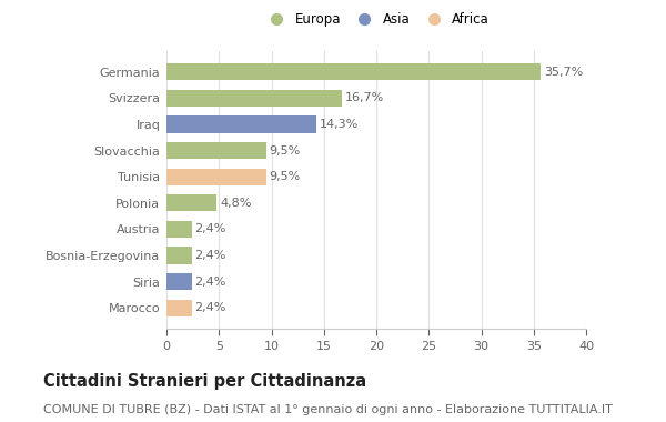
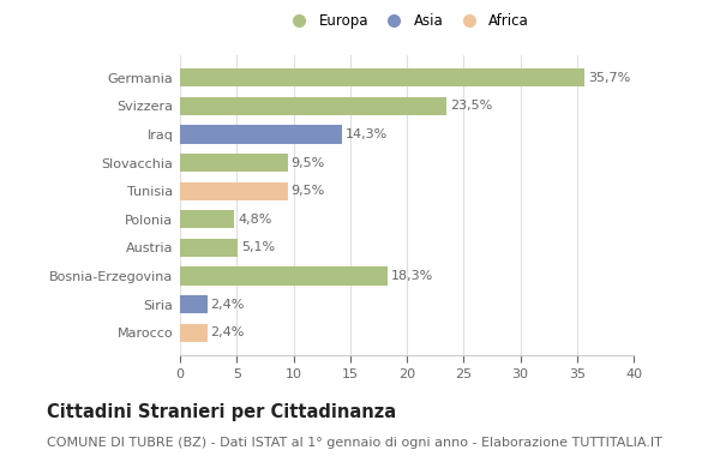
Svizzera: 16,7% -> 23,5%
Austria: 2,4% -> 5,1%
Bosnia-Erzegovina: 2,4% -> 18,3%
